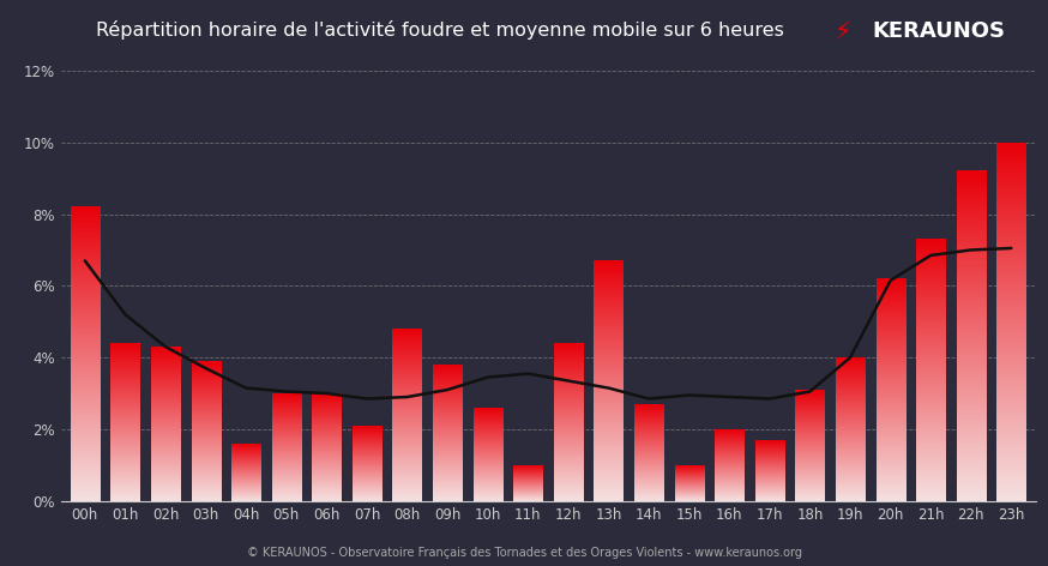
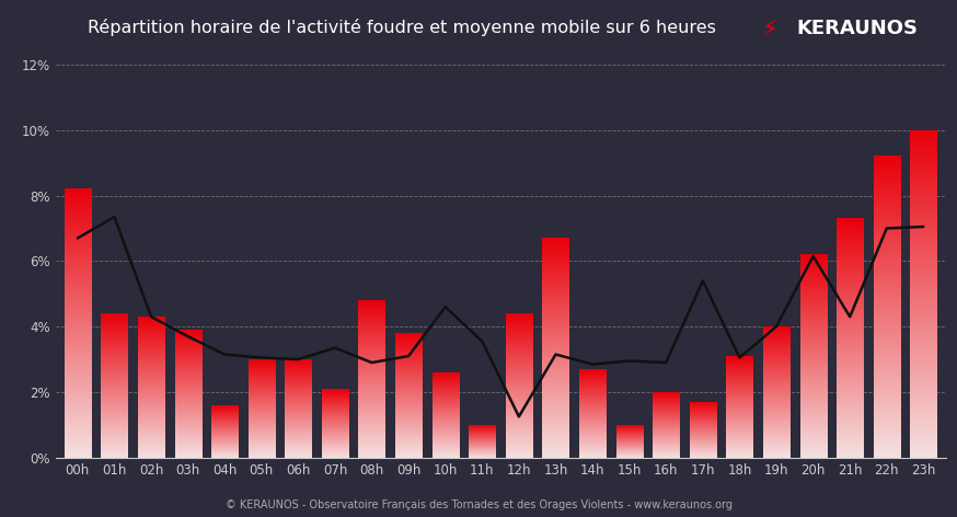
01h: 5.20% -> 7.35%
07h: 2.85% -> 3.35%
10h: 3.45% -> 4.60%
12h: 3.35% -> 1.25%
17h: 2.85% -> 5.40%
21h: 6.85% -> 4.30%
